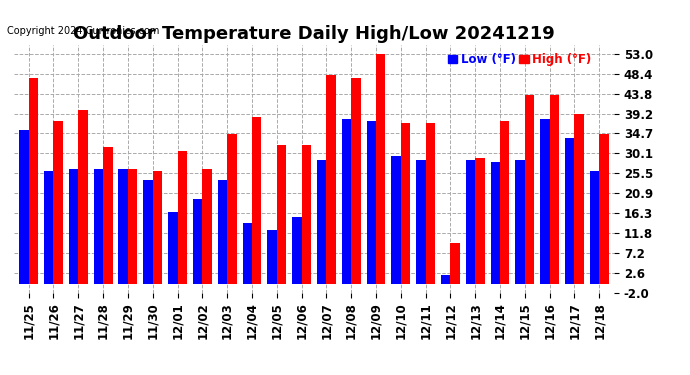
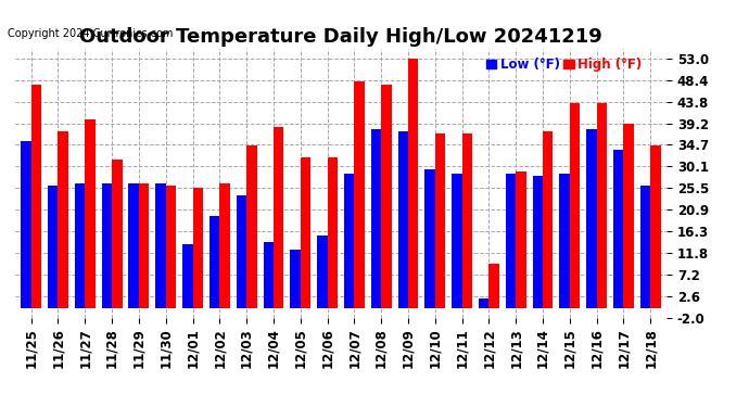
Low (°F)/11/30: 24.0 -> 26.5
Low (°F)/12/01: 16.5 -> 13.5
High (°F)/12/01: 30.5 -> 25.5
